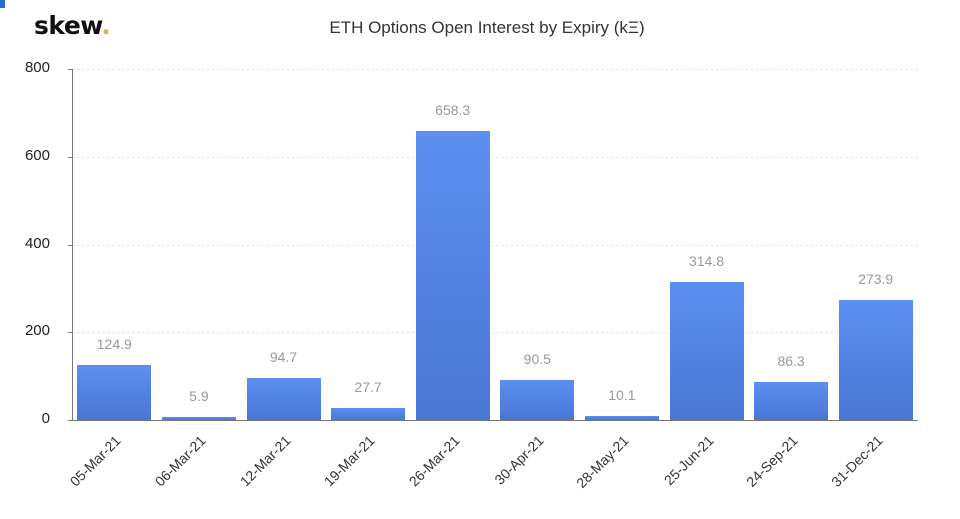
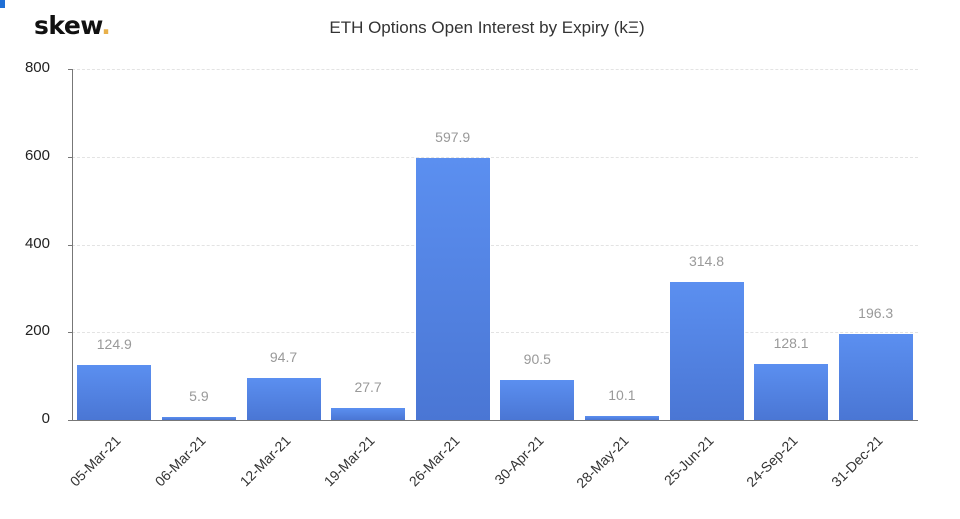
26-Mar-21: 658.3 -> 597.9
24-Sep-21: 86.3 -> 128.1
31-Dec-21: 273.9 -> 196.3
